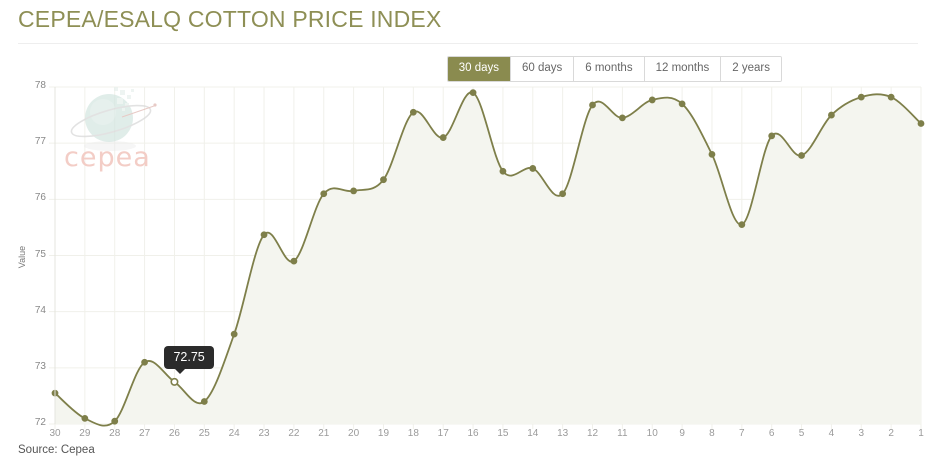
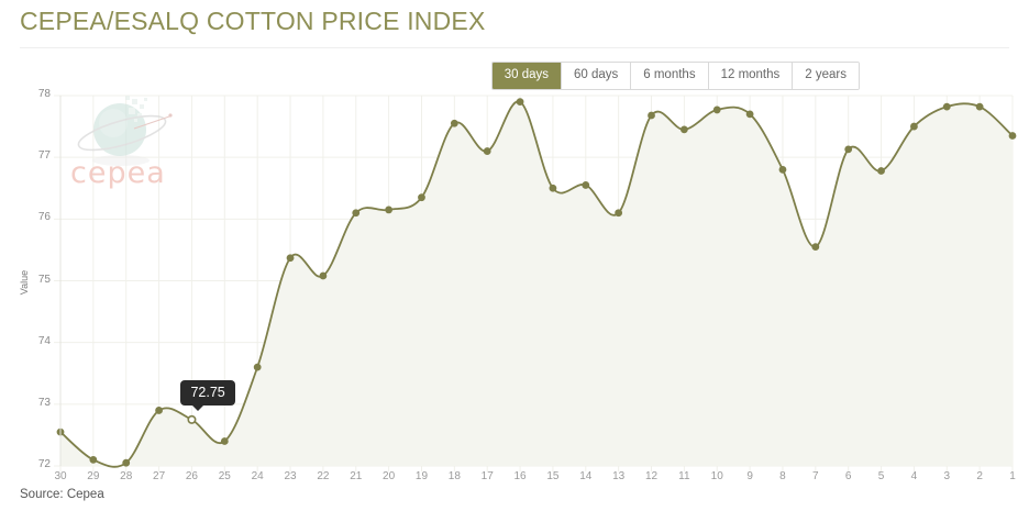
27: 73.1 -> 72.9
22: 74.9 -> 75.1
